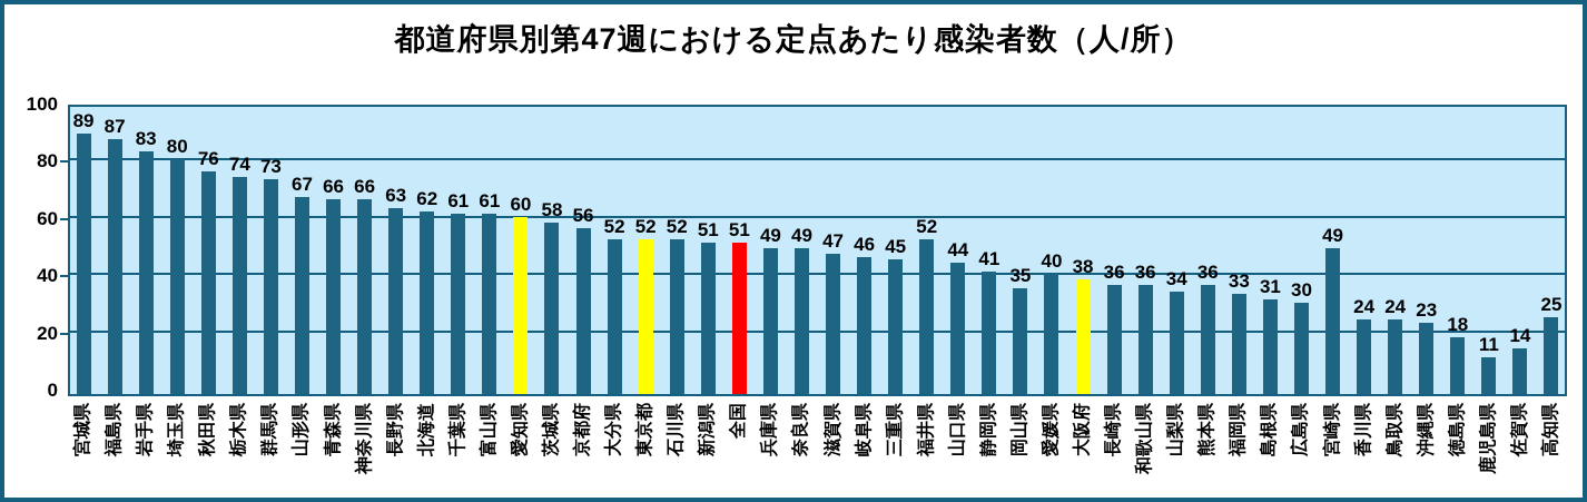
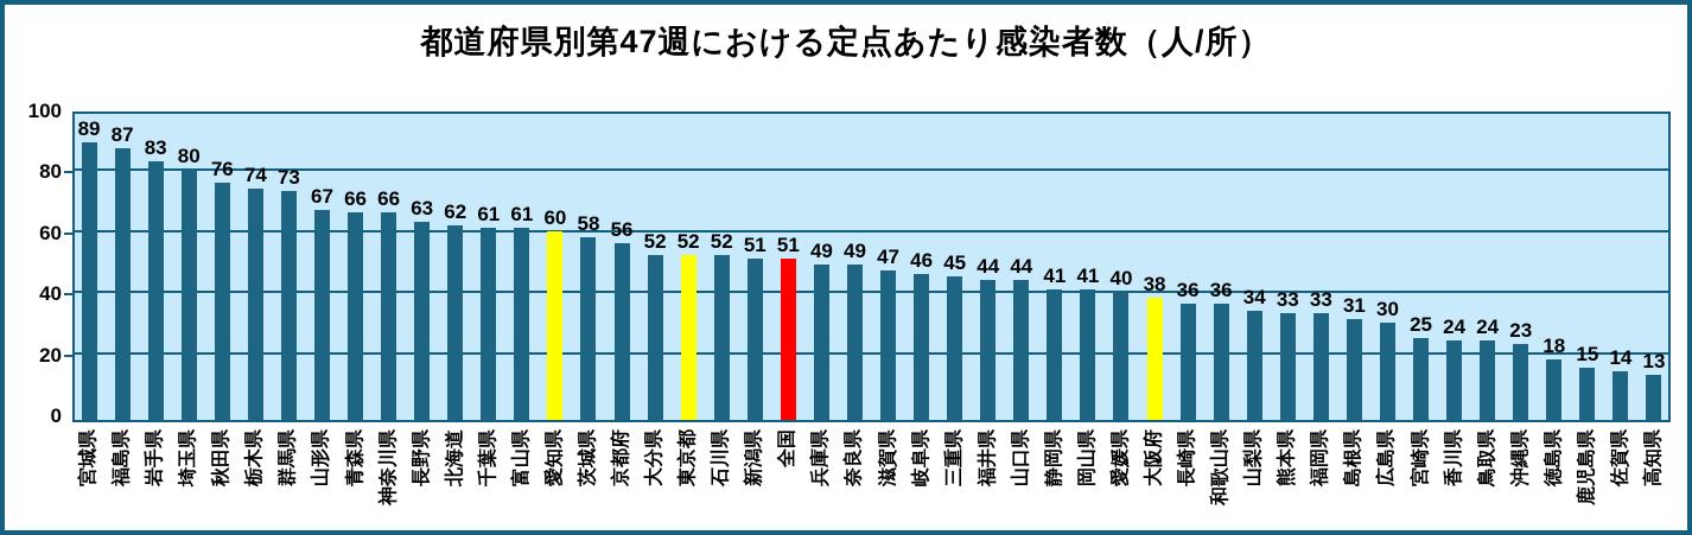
福井県: 52 -> 44
岡山県: 35 -> 41
熊本県: 36 -> 33
宮崎県: 49 -> 25
鹿児島県: 11 -> 15
高知県: 25 -> 13
